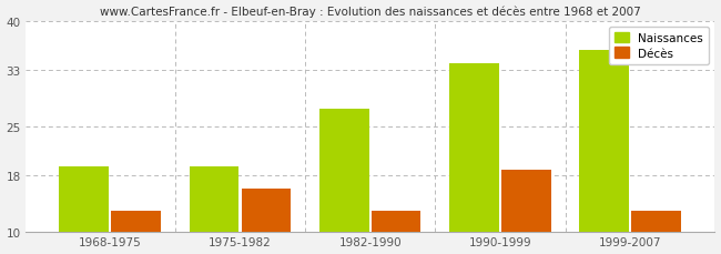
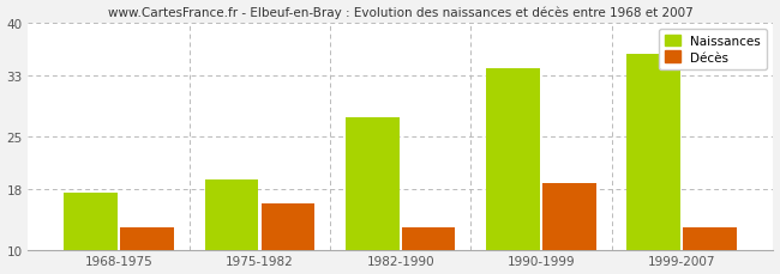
Naissances/1968-1975: 19.3 -> 17.6
